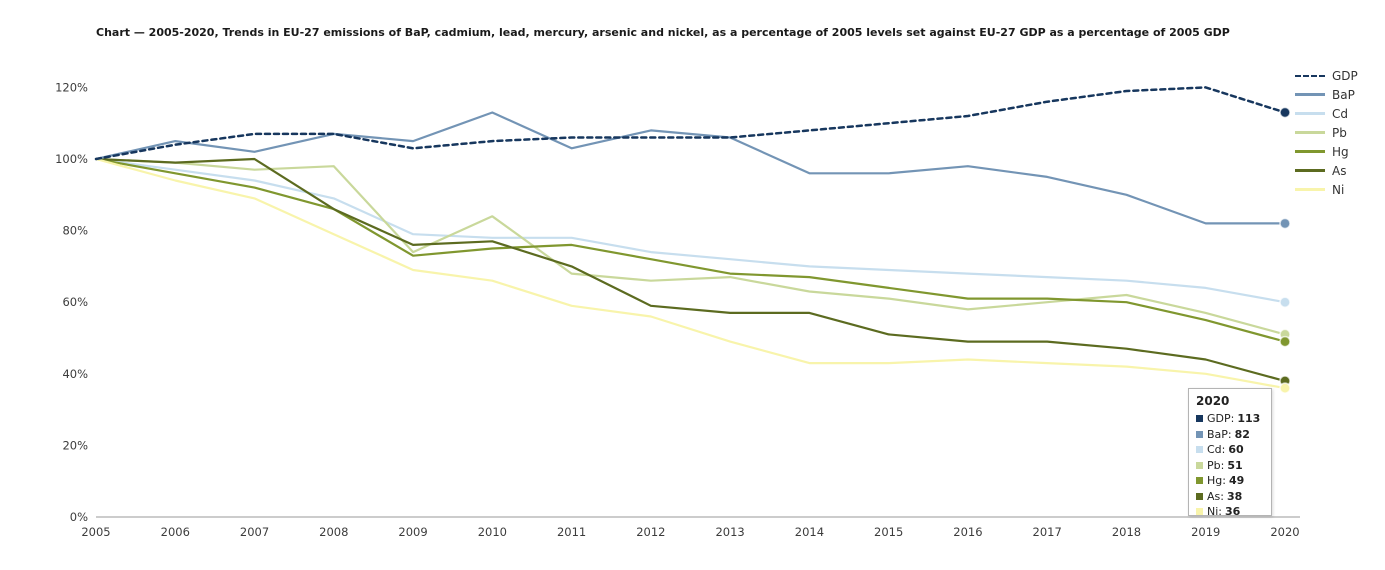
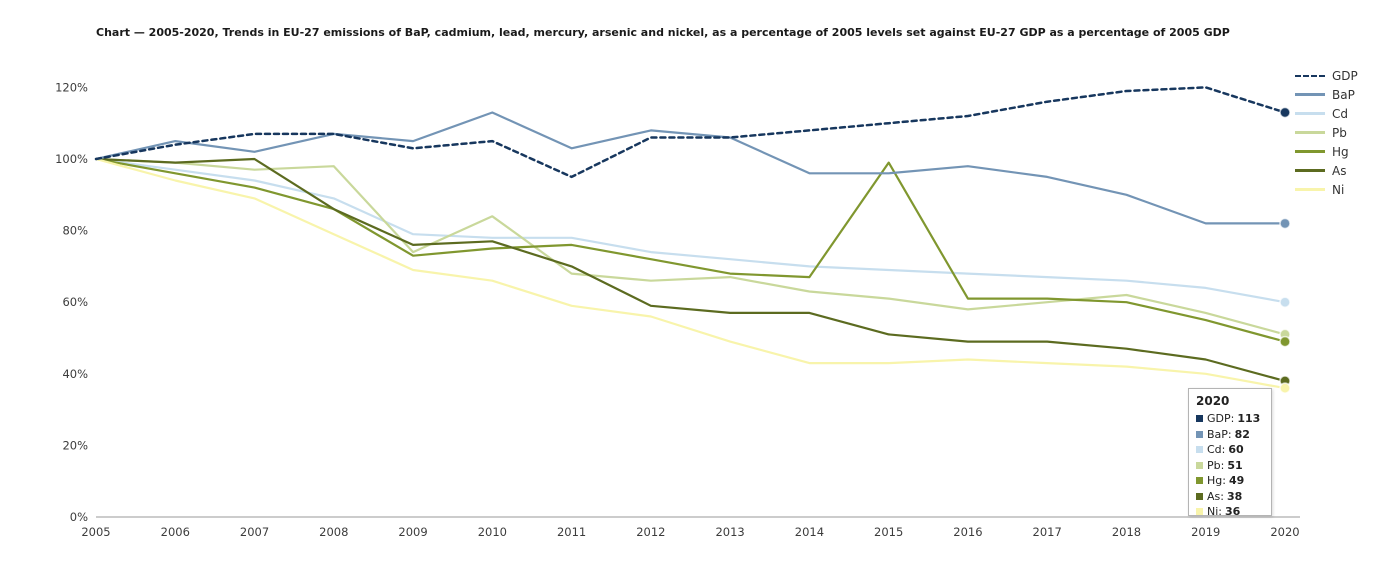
GDP/2011: 106% -> 95%
Hg/2015: 64% -> 99%
